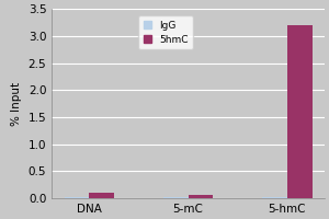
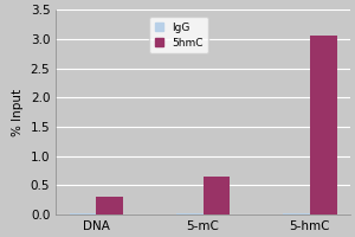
5hmC/DNA: 0.10 -> 0.30
5hmC/5-mC: 0.06 -> 0.65
5hmC/5-hmC: 3.20 -> 3.05
